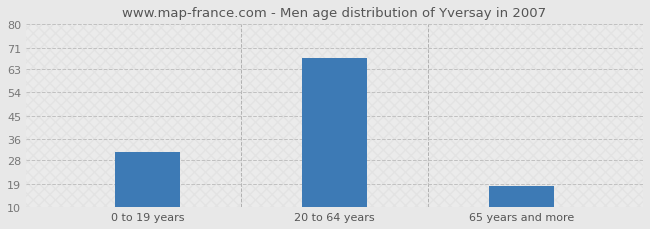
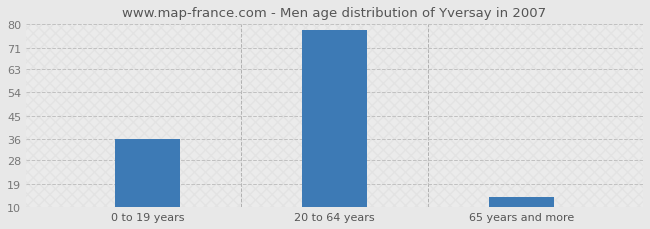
0 to 19 years: 31 -> 36
20 to 64 years: 67 -> 78
65 years and more: 18 -> 14
